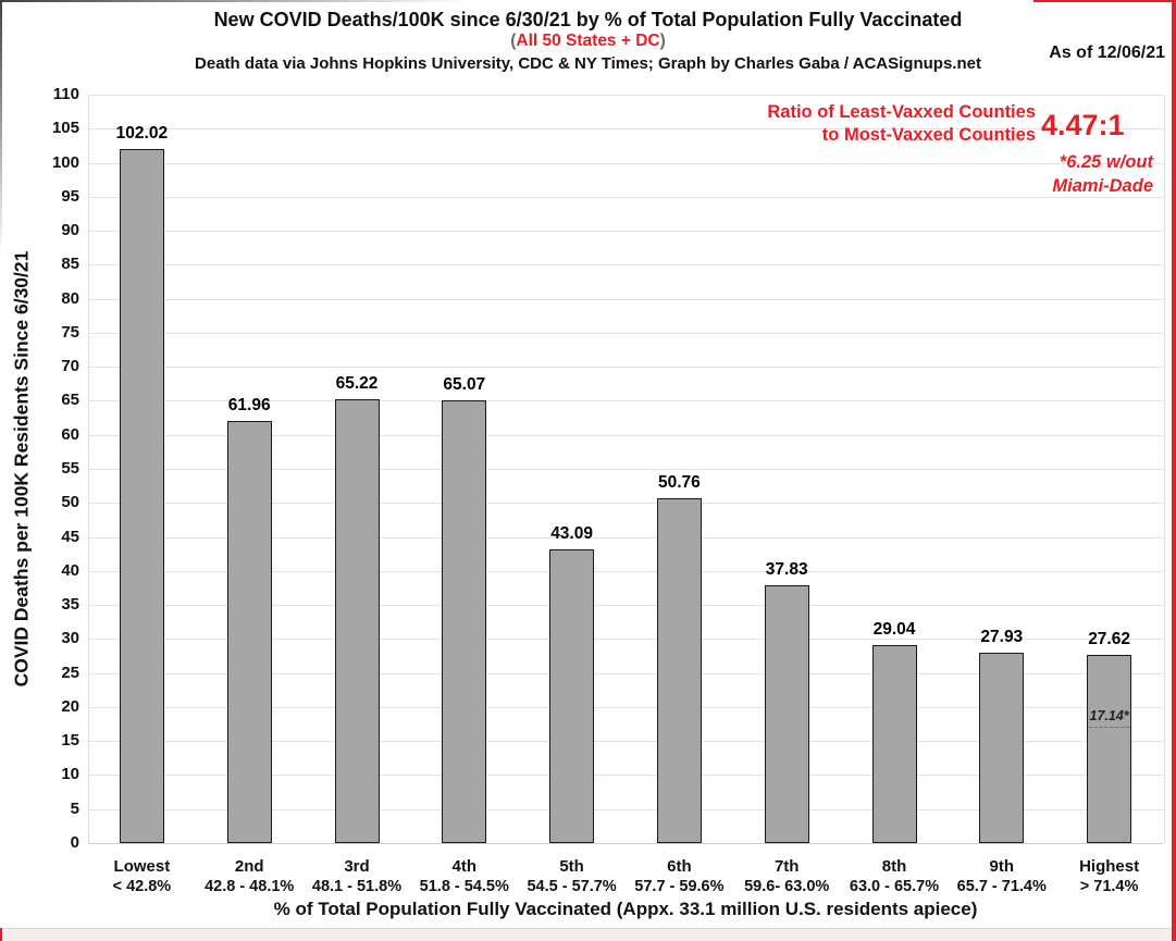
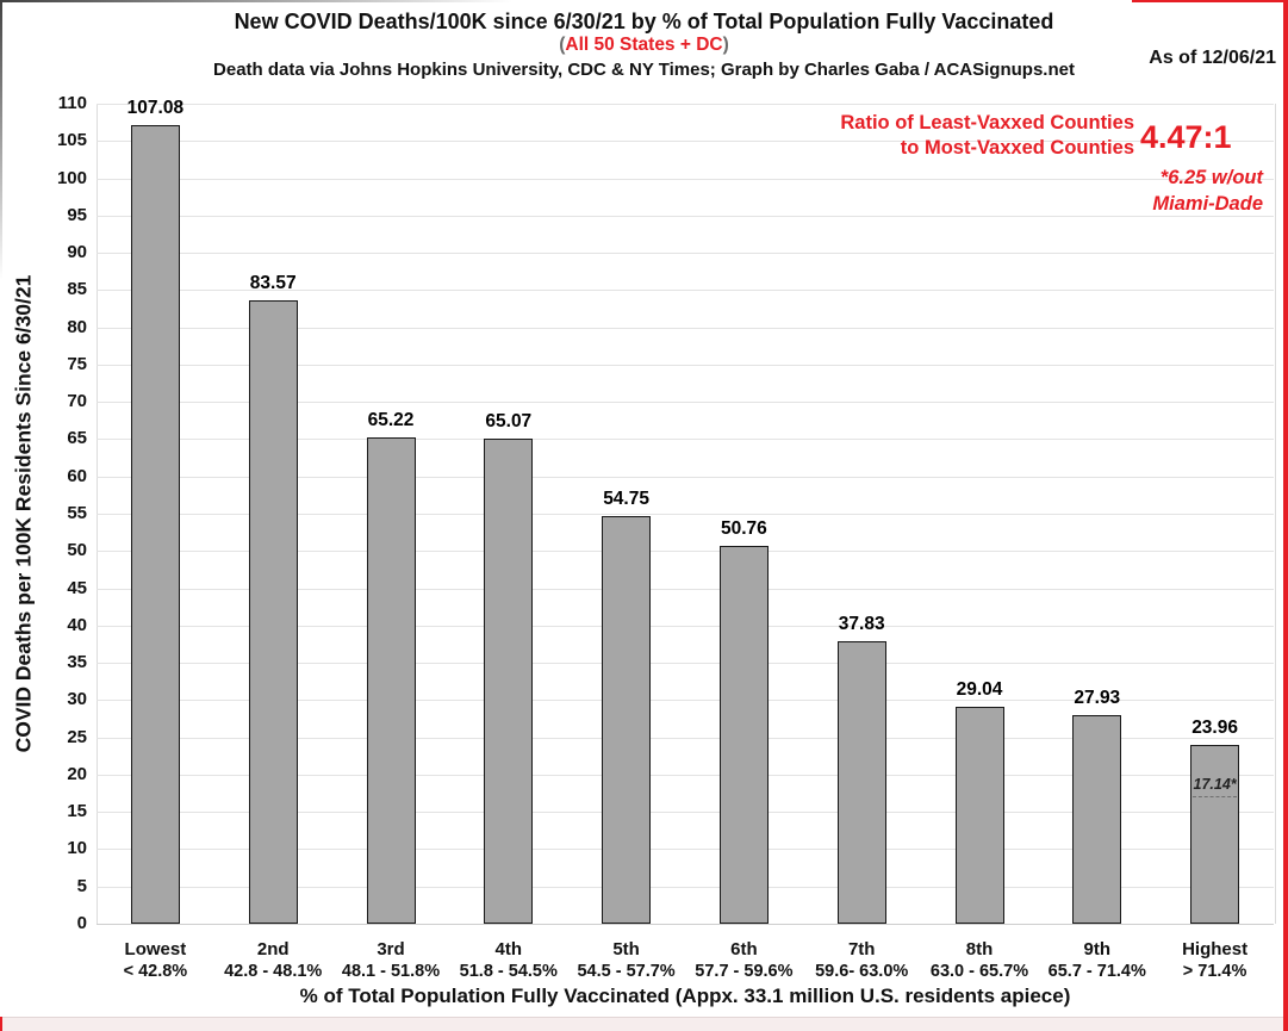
Lowest: 102.02 -> 107.08
2nd: 61.96 -> 83.57
5th: 43.09 -> 54.75
Highest: 27.62 -> 23.96
